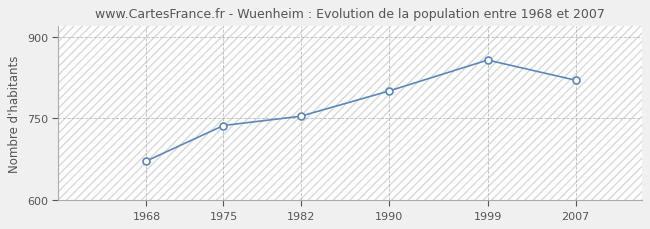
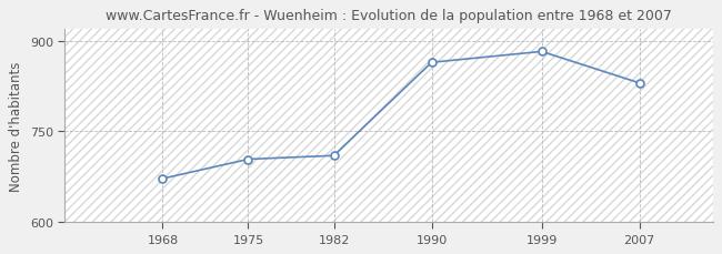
1975: 737 -> 704
1982: 754 -> 710
1990: 800 -> 864
1999: 857 -> 882
2007: 820 -> 830
